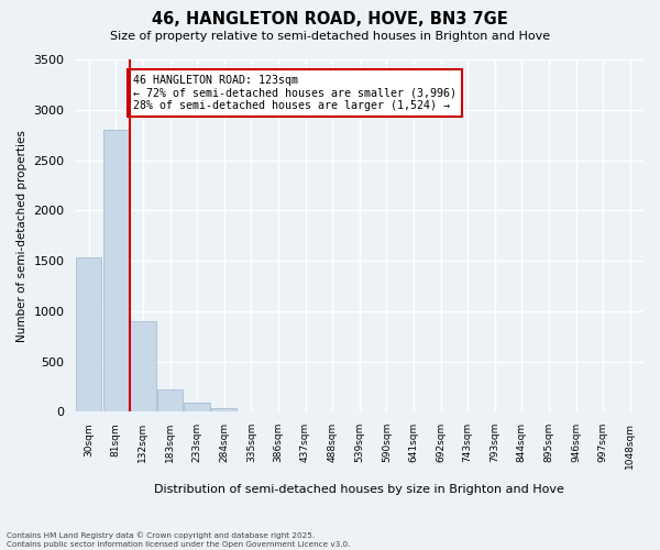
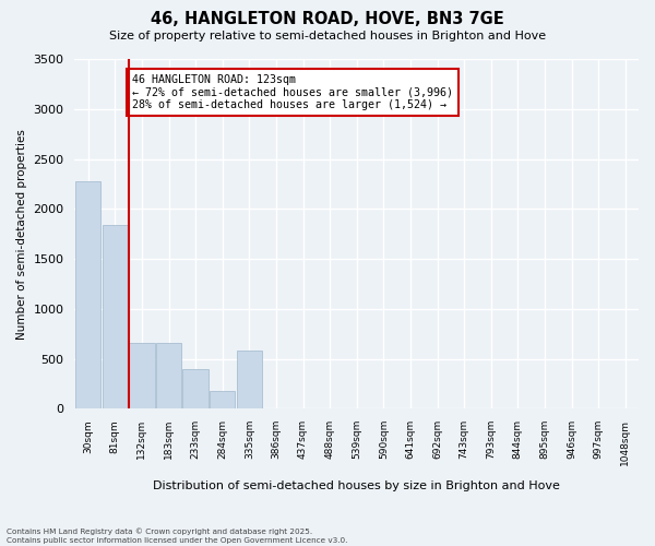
30sqm: 1530 -> 2280
81sqm: 2800 -> 1840
132sqm: 900 -> 660
183sqm: 220 -> 660
233sqm: 90 -> 400
284sqm: 40 -> 180
335sqm: 10 -> 580
